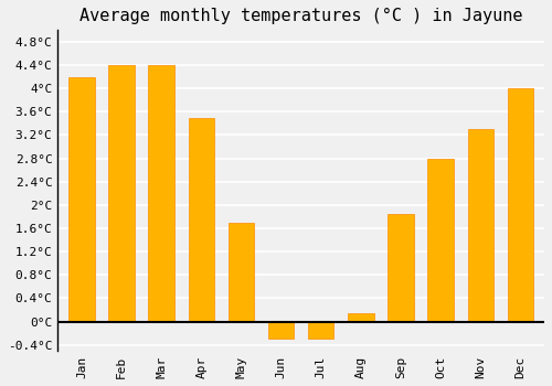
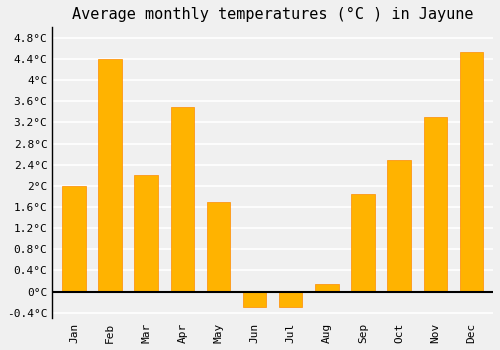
Jan: 4.20°C -> 2.00°C
Mar: 4.40°C -> 2.20°C
Oct: 2.80°C -> 2.48°C
Dec: 4.00°C -> 4.54°C
